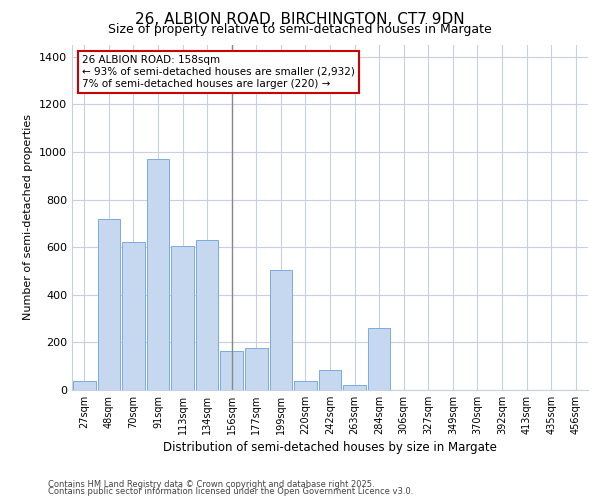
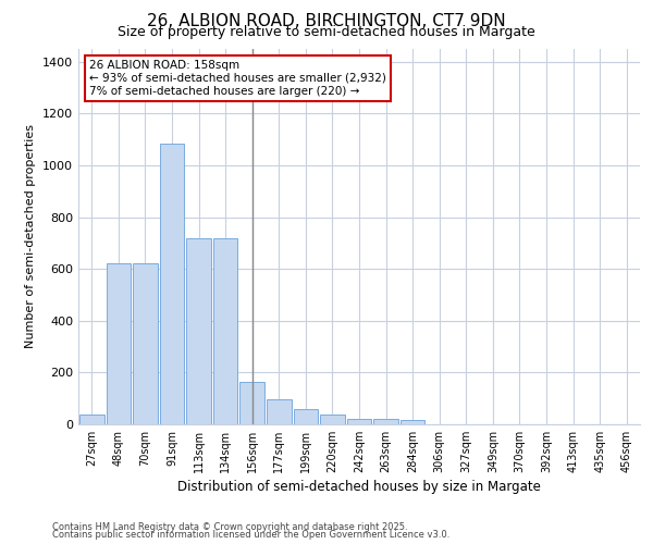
48sqm: 720 -> 620
91sqm: 970 -> 1085
113sqm: 605 -> 720
134sqm: 630 -> 720
177sqm: 175 -> 95
199sqm: 505 -> 60
242sqm: 85 -> 20
284sqm: 260 -> 15
